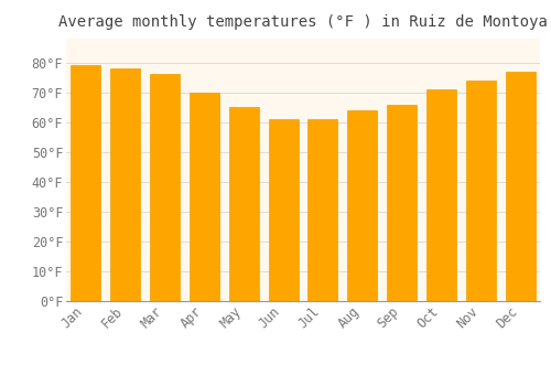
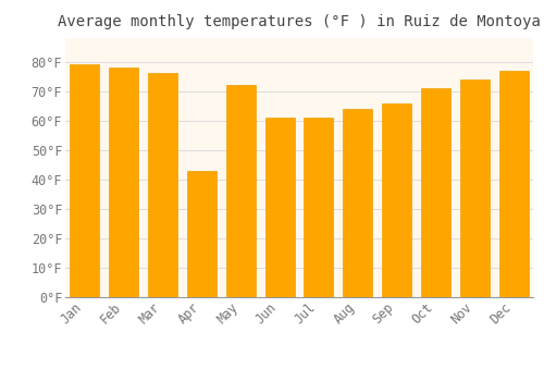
Apr: 70°F -> 43°F
May: 65°F -> 72°F
